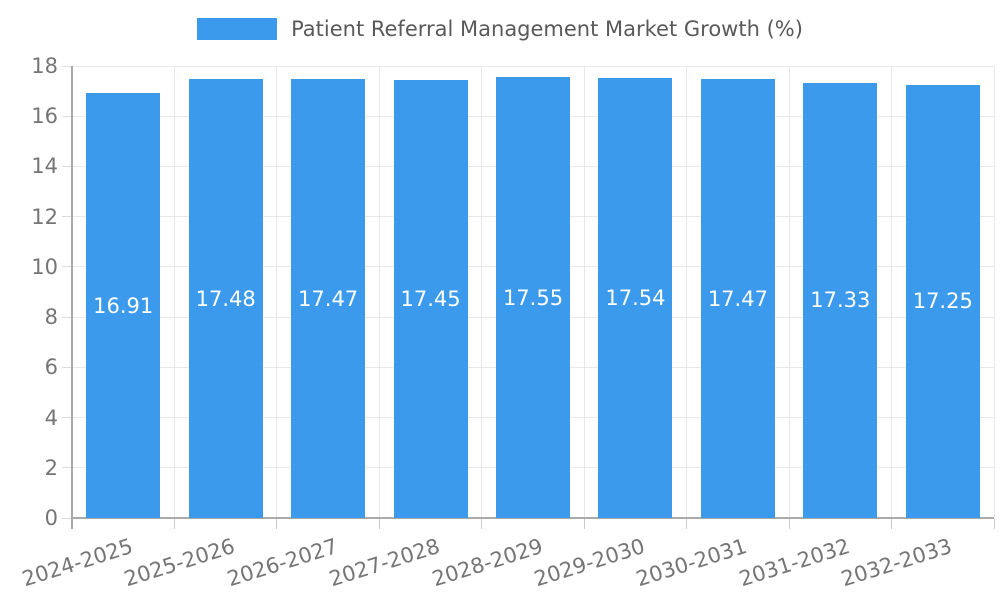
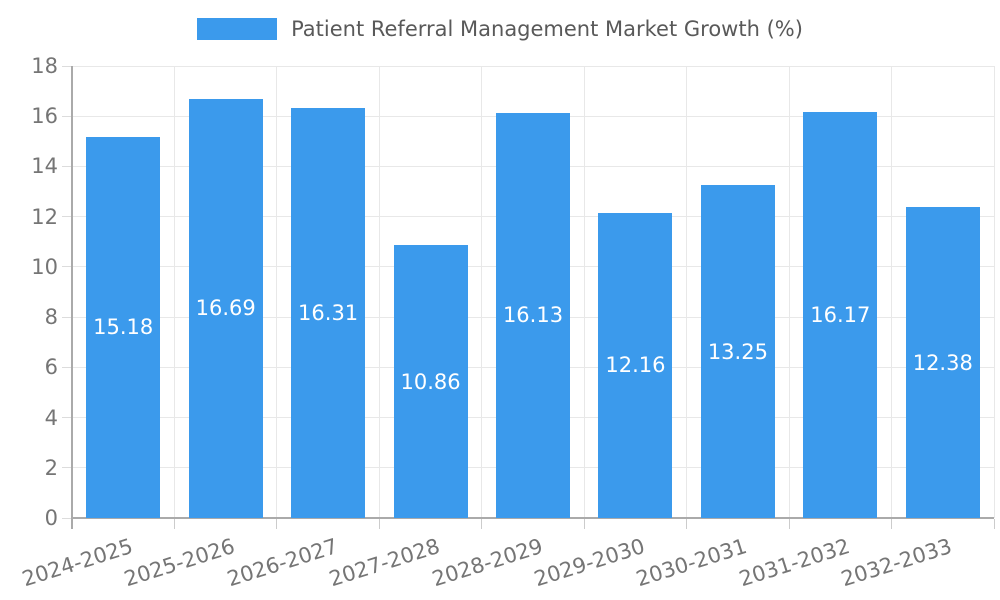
2024-2025: 16.91 -> 15.18
2025-2026: 17.48 -> 16.69
2026-2027: 17.47 -> 16.31
2027-2028: 17.45 -> 10.86
2028-2029: 17.55 -> 16.13
2029-2030: 17.54 -> 12.16
2030-2031: 17.47 -> 13.25
2031-2032: 17.33 -> 16.17
2032-2033: 17.25 -> 12.38
